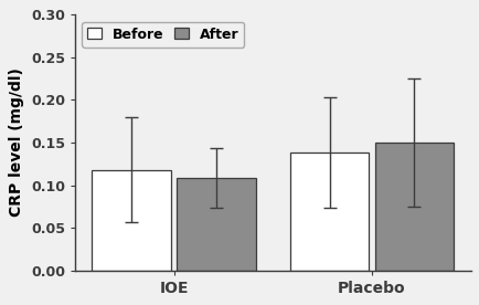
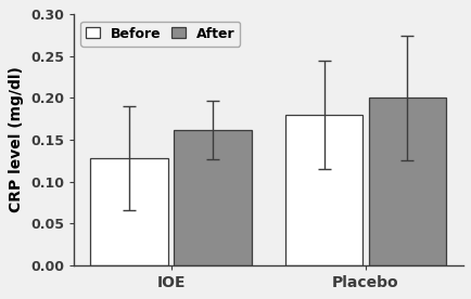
Before/IOE: 0.118 -> 0.128
After/IOE: 0.108 -> 0.162
Before/Placebo: 0.138 -> 0.180
After/Placebo: 0.150 -> 0.200
